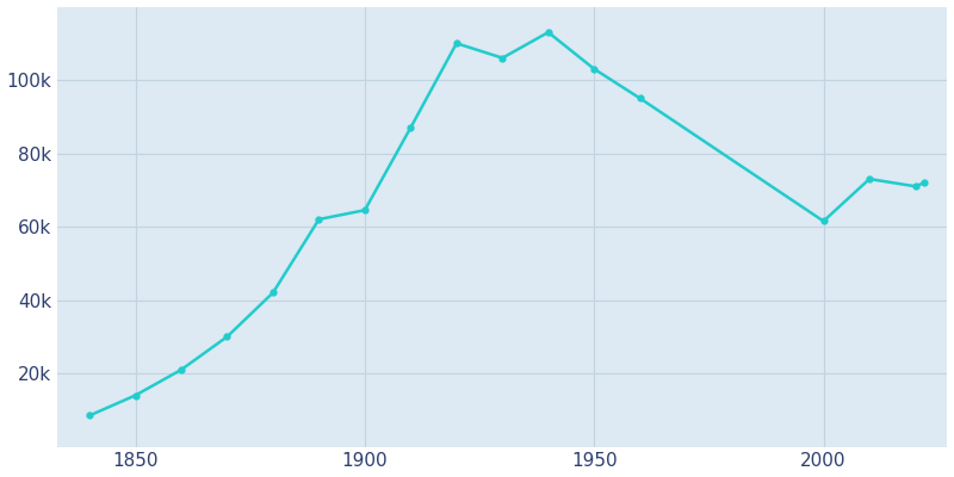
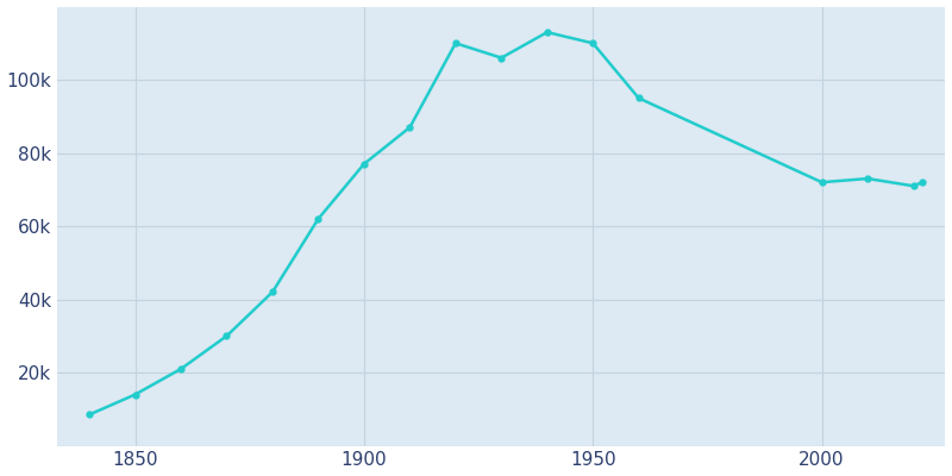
1900: 64.5k -> 77.0k
1950: 103.0k -> 110.0k
2000: 61.5k -> 72.0k
